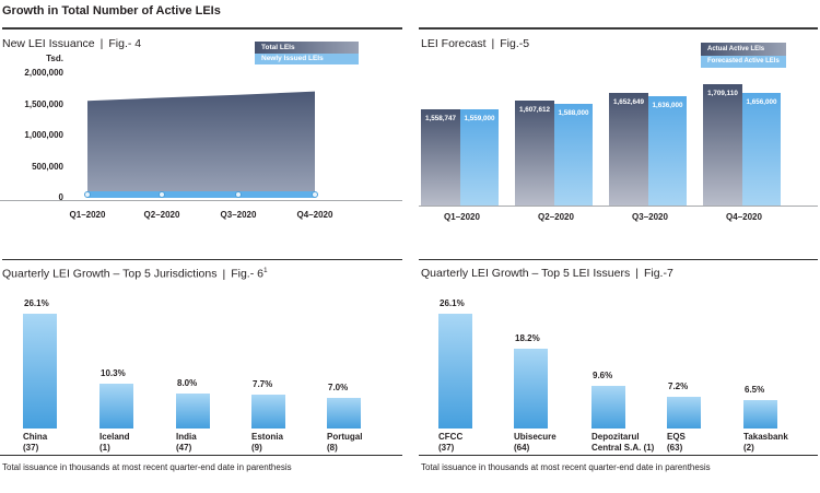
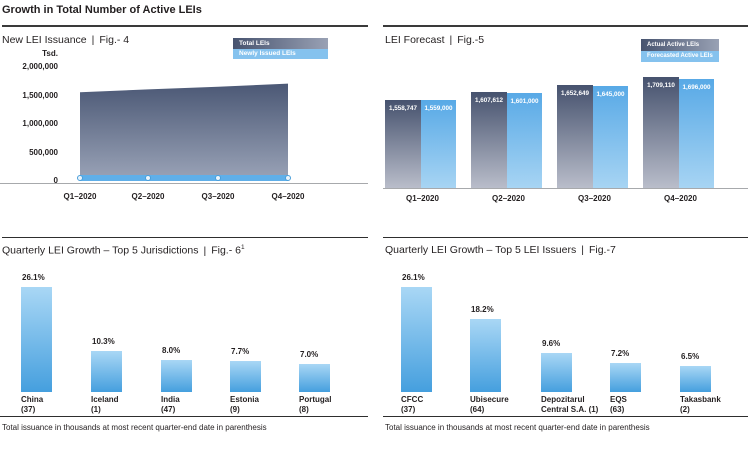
LEI Forecast/Forecasted Active LEIs/Q2–2020: 1,588,000 -> 1,601,000
LEI Forecast/Forecasted Active LEIs/Q3–2020: 1,636,000 -> 1,645,000
LEI Forecast/Forecasted Active LEIs/Q4–2020: 1,656,000 -> 1,696,000
